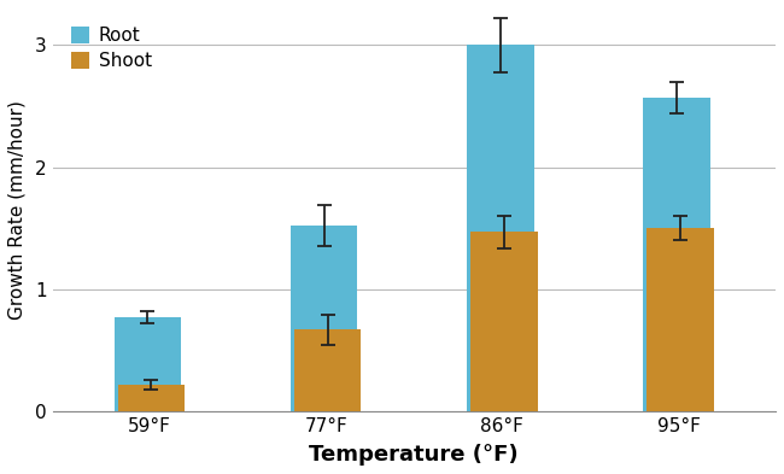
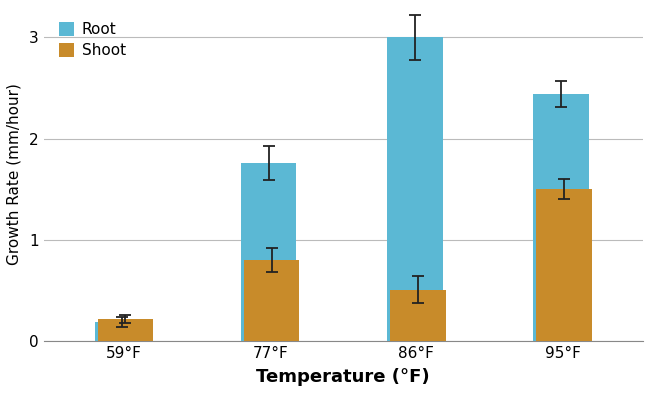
Root/59°F: 0.77 -> 0.19
Root/77°F: 1.52 -> 1.76
Shoot/77°F: 0.67 -> 0.80
Shoot/86°F: 1.47 -> 0.51
Root/95°F: 2.57 -> 2.44
